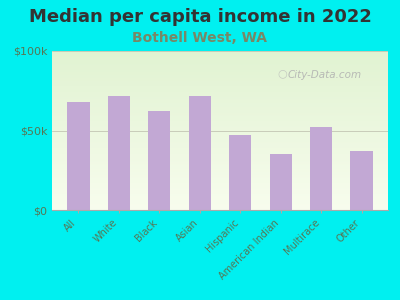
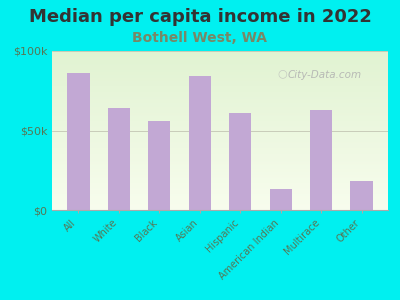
All: $68k -> $86k
White: $72k -> $64k
Black: $62k -> $56k
Asian: $72k -> $84k
Hispanic: $47k -> $61k
American Indian: $35k -> $13k
Multirace: $52k -> $63k
Other: $37k -> $18k
